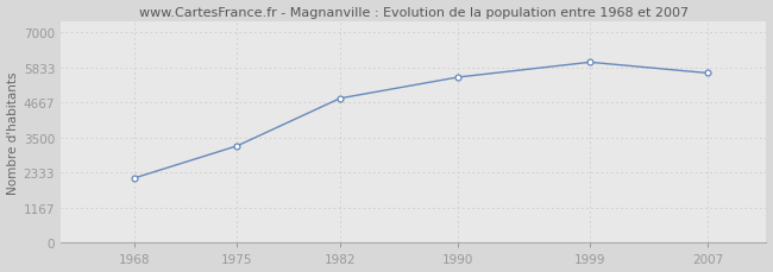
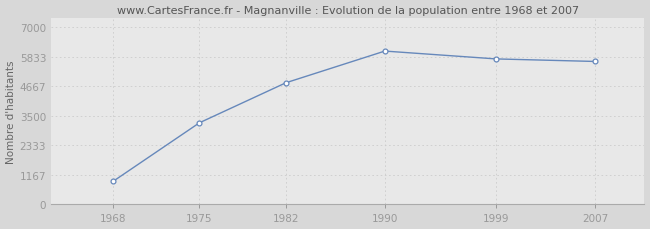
1968: 2150 -> 900
1990: 5500 -> 6050
1999: 6000 -> 5740
